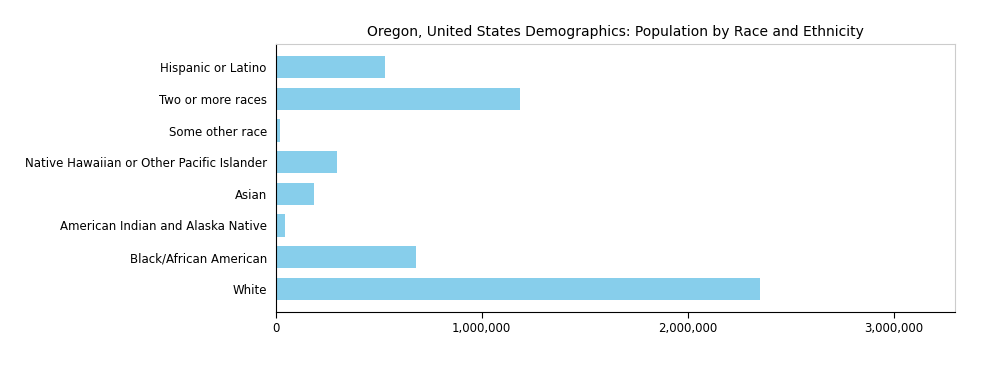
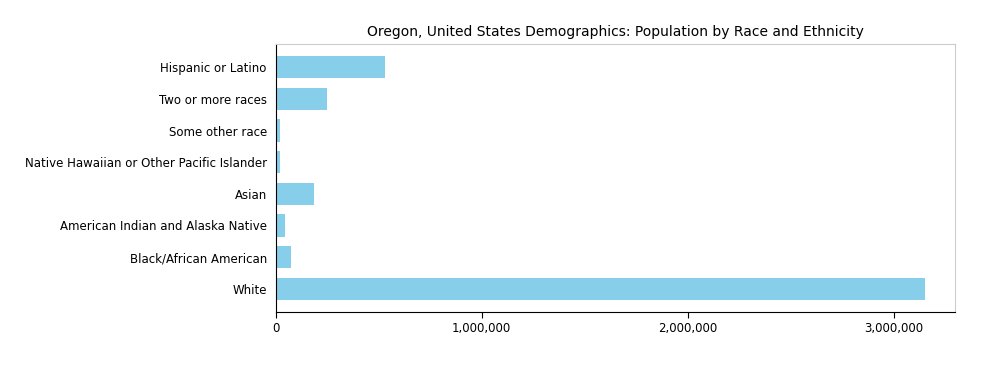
Two or more races: 1,185,000 -> 250,000
Native Hawaiian or Other Pacific Islander: 295,000 -> 18,000
Black/African American: 680,000 -> 75,000
White: 2,350,000 -> 3,150,000
